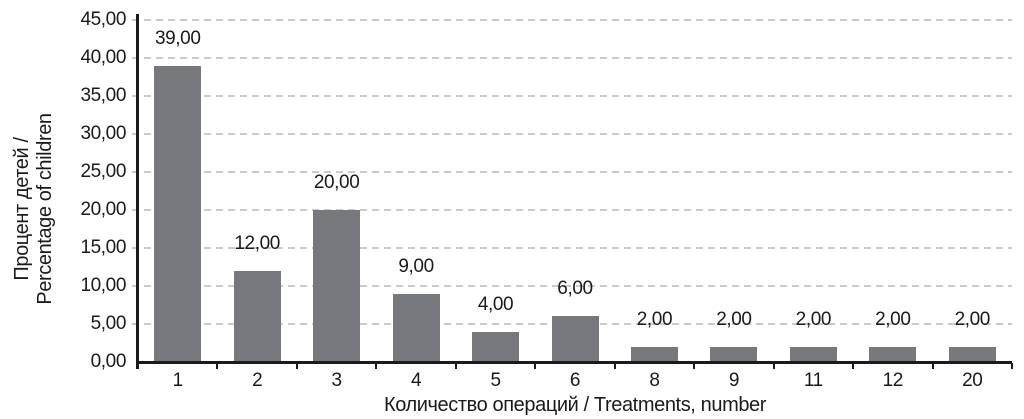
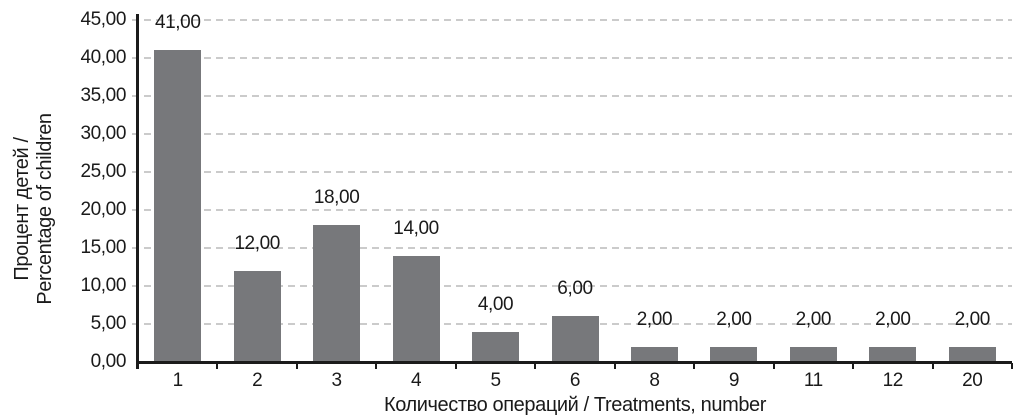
1: 39,00 -> 41,00
3: 20,00 -> 18,00
4: 9,00 -> 14,00
